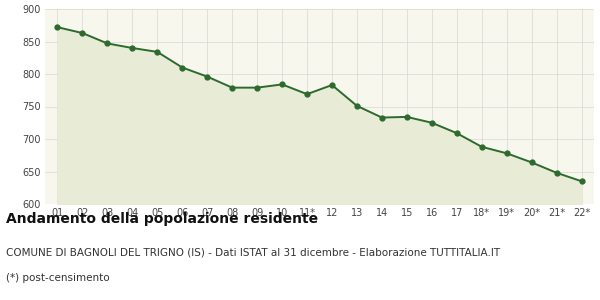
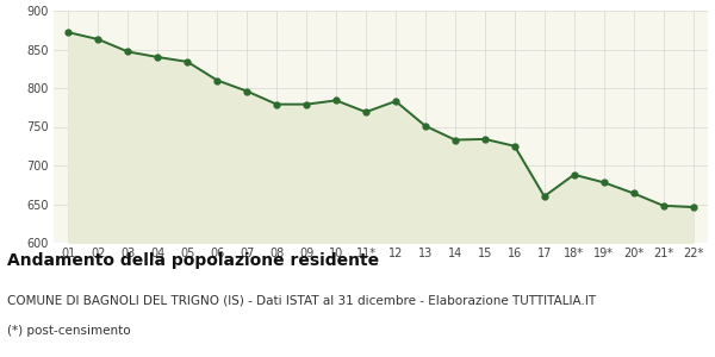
17: 709 -> 660
22*: 635 -> 646
